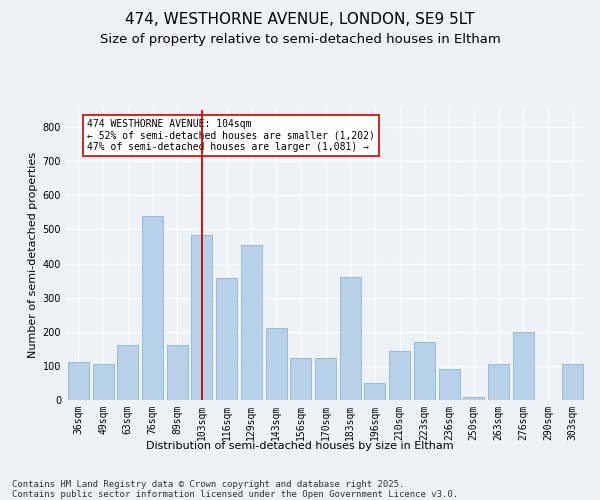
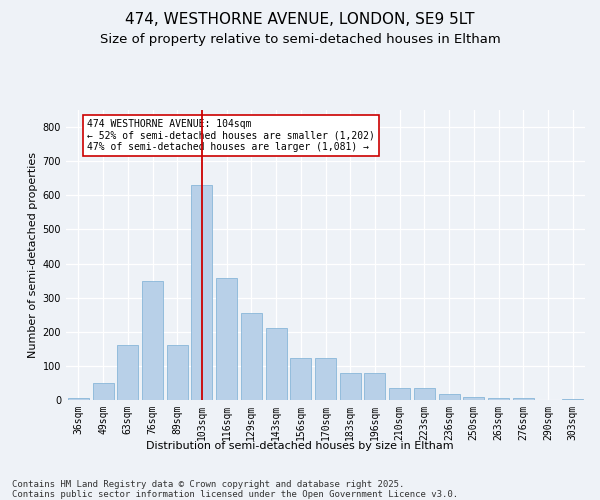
36sqm: 110 -> 5
49sqm: 105 -> 50
76sqm: 540 -> 350
103sqm: 485 -> 630
129sqm: 455 -> 255
183sqm: 360 -> 78
196sqm: 50 -> 78
210sqm: 145 -> 35
223sqm: 170 -> 35
236sqm: 90 -> 18
263sqm: 105 -> 5
276sqm: 200 -> 5
303sqm: 105 -> 2
